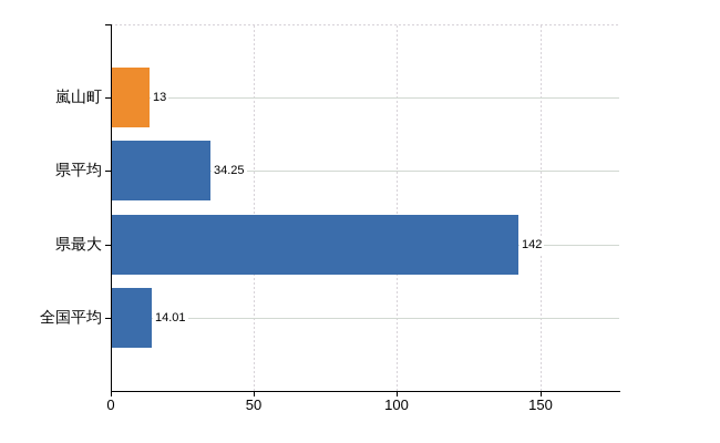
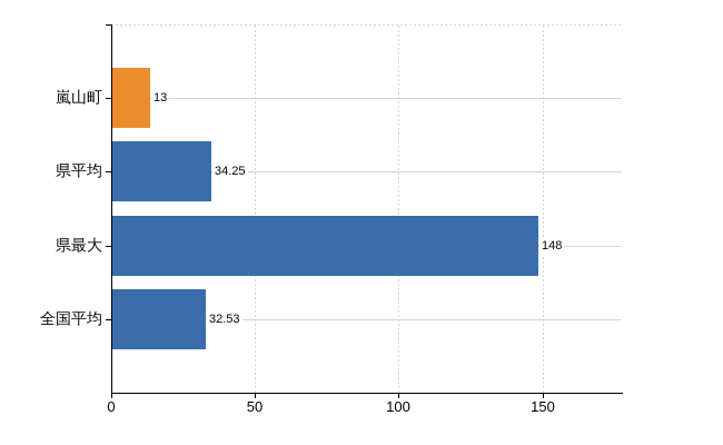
県最大: 142 -> 148
全国平均: 14.01 -> 32.53
